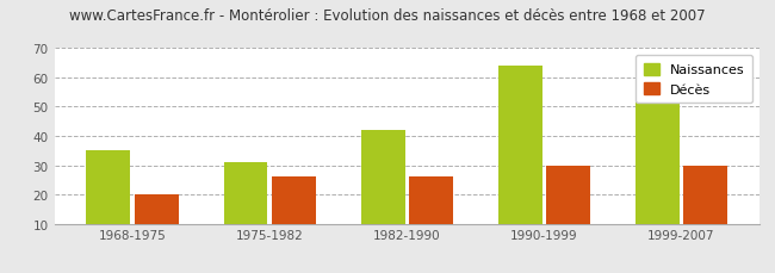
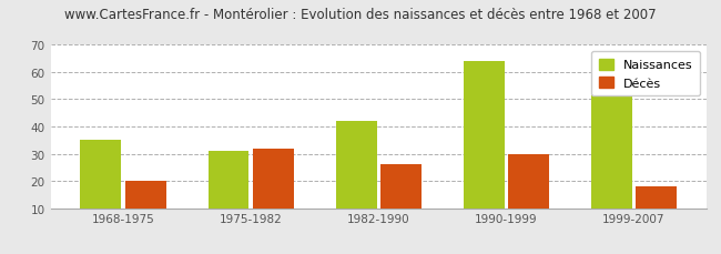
Décès/1975-1982: 26 -> 32
Décès/1999-2007: 30 -> 18
